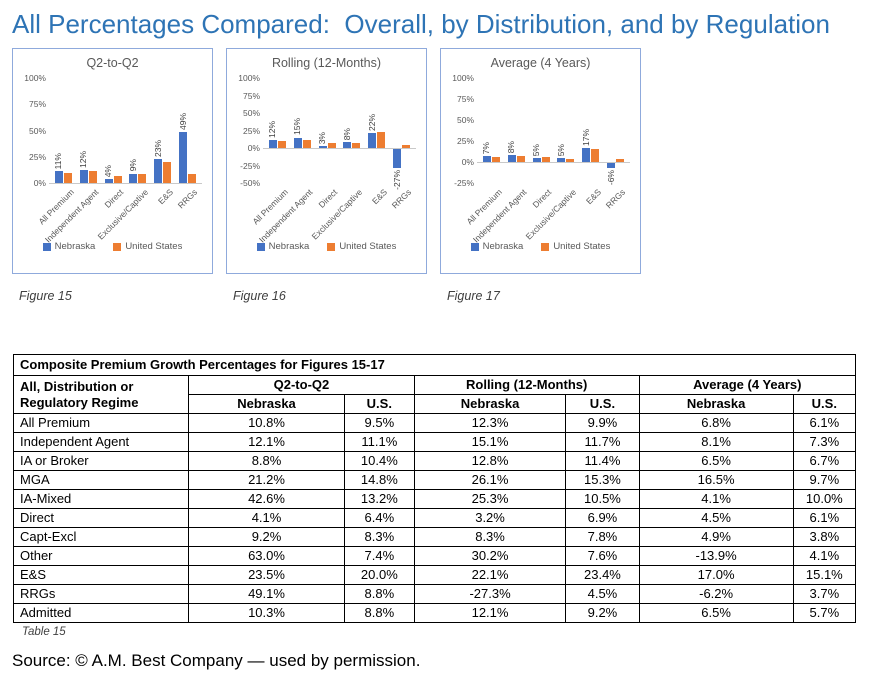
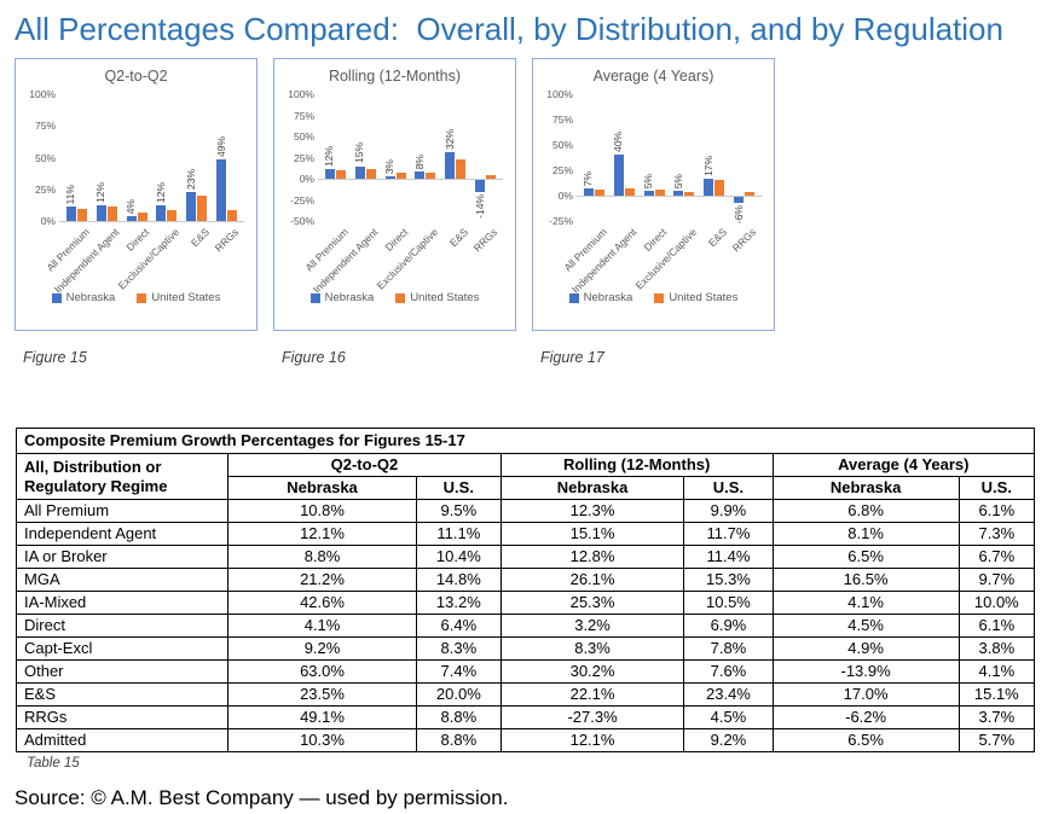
Q2-to-Q2/Nebraska/Exclusive/Captive: 9% -> 12%
Rolling (12-Months)/Nebraska/E&S: 22% -> 32%
Rolling (12-Months)/Nebraska/RRGs: -27% -> -14%
Average (4 Years)/Nebraska/Independent Agent: 8% -> 40%
